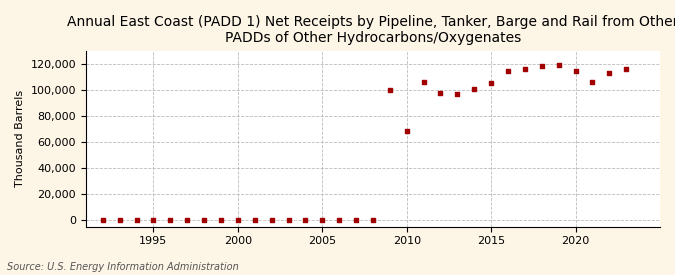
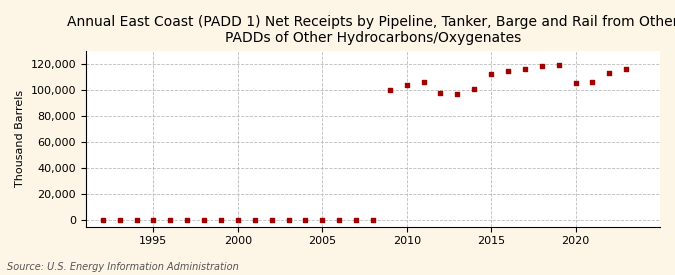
2010: 68,000 -> 104,000
2015: 105,000 -> 112,000
2020: 114,000 -> 105,000
